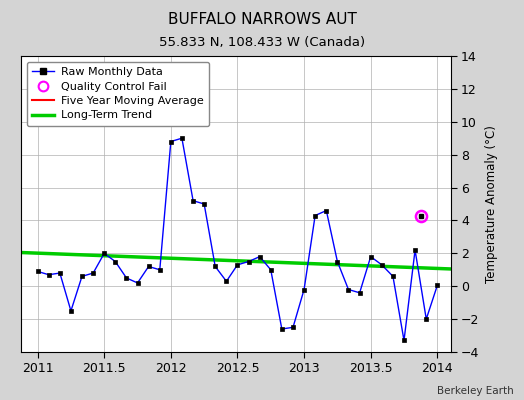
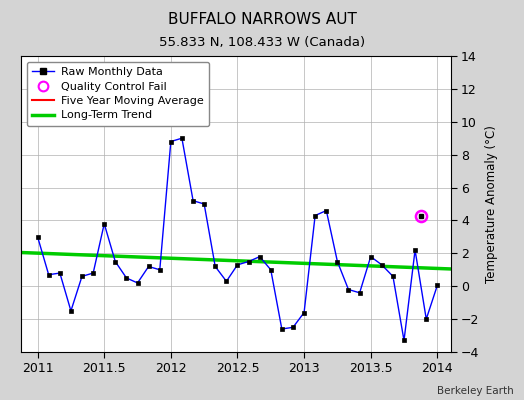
2011: 0.9 -> 3.0
2011.5: 2.0 -> 3.8
2013: -0.2 -> -1.6
